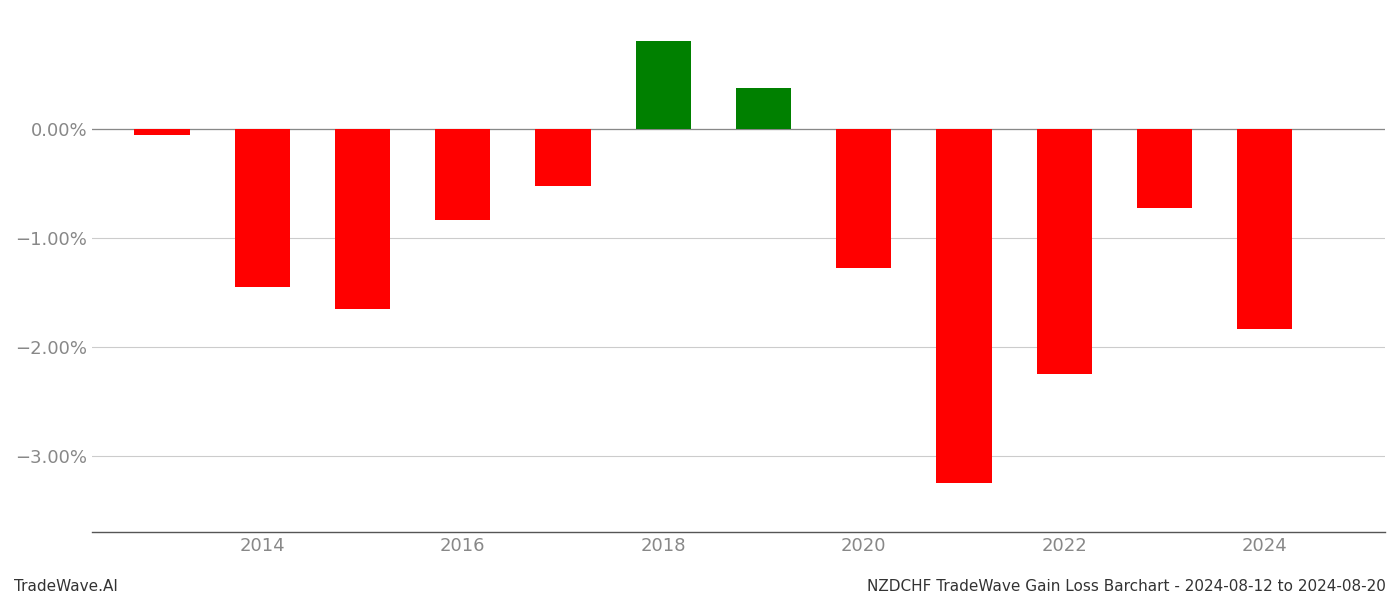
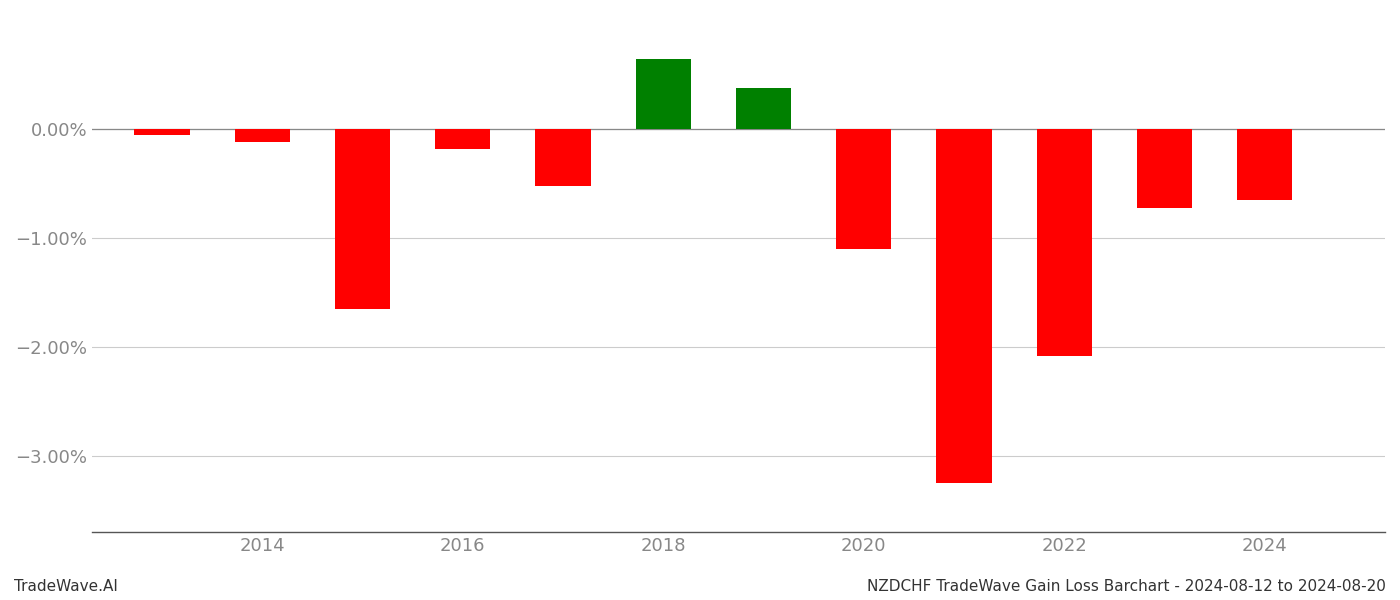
2014: -1.45% -> -0.12%
2016: -0.83% -> -0.18%
2018: 0.81% -> 0.65%
2020: -1.27% -> -1.10%
2022: -2.25% -> -2.08%
2024: -1.83% -> -0.65%
